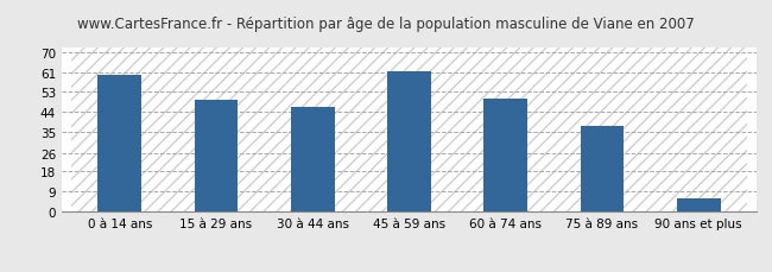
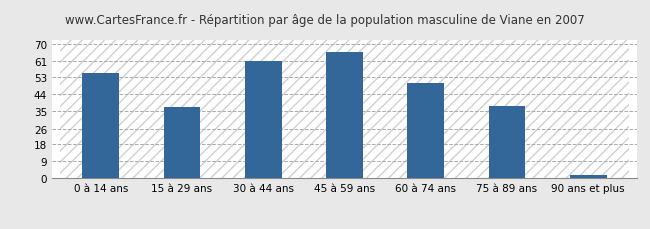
0 à 14 ans: 60 -> 55
15 à 29 ans: 49 -> 37
30 à 44 ans: 46 -> 61
45 à 59 ans: 62 -> 66
90 ans et plus: 6 -> 2
